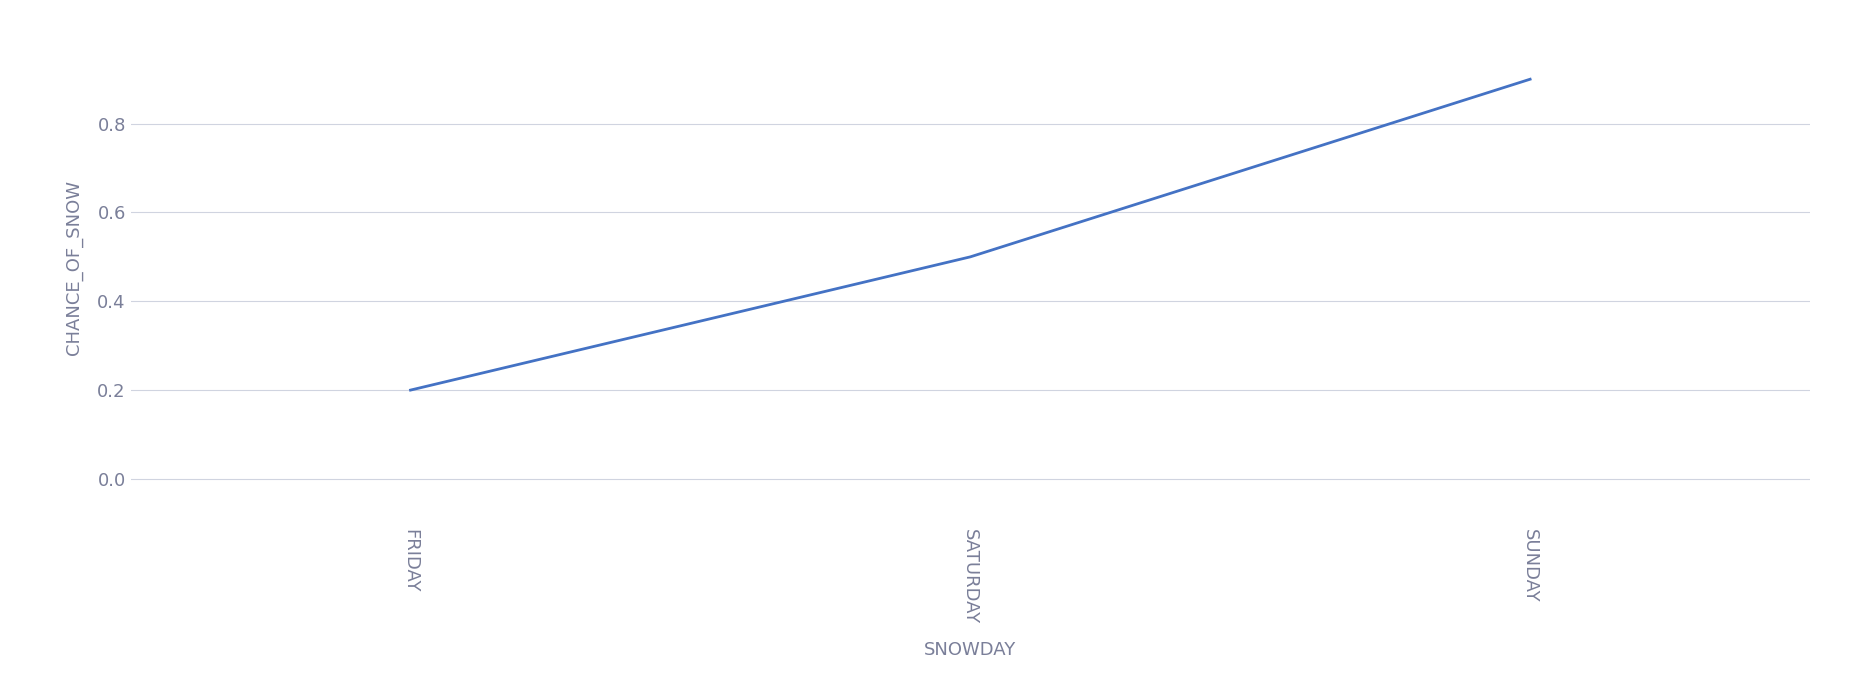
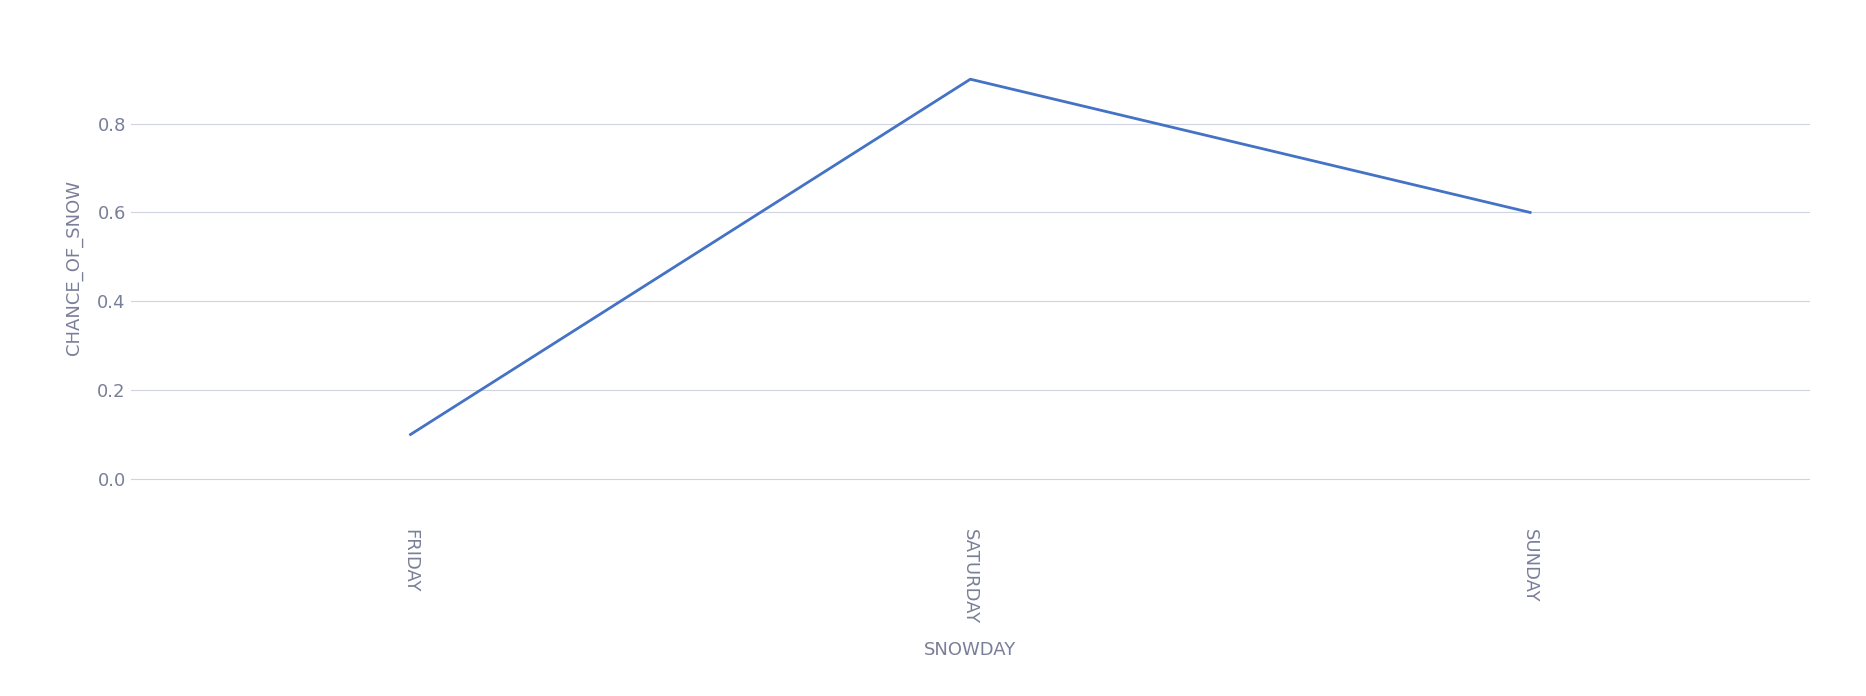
FRIDAY: 0.2 -> 0.1
SATURDAY: 0.5 -> 0.9
SUNDAY: 0.9 -> 0.6
